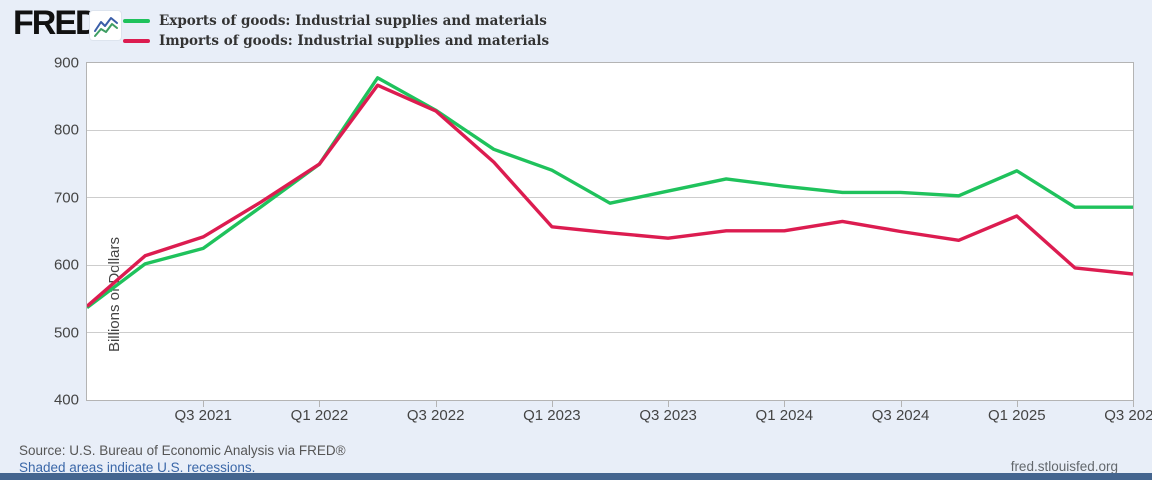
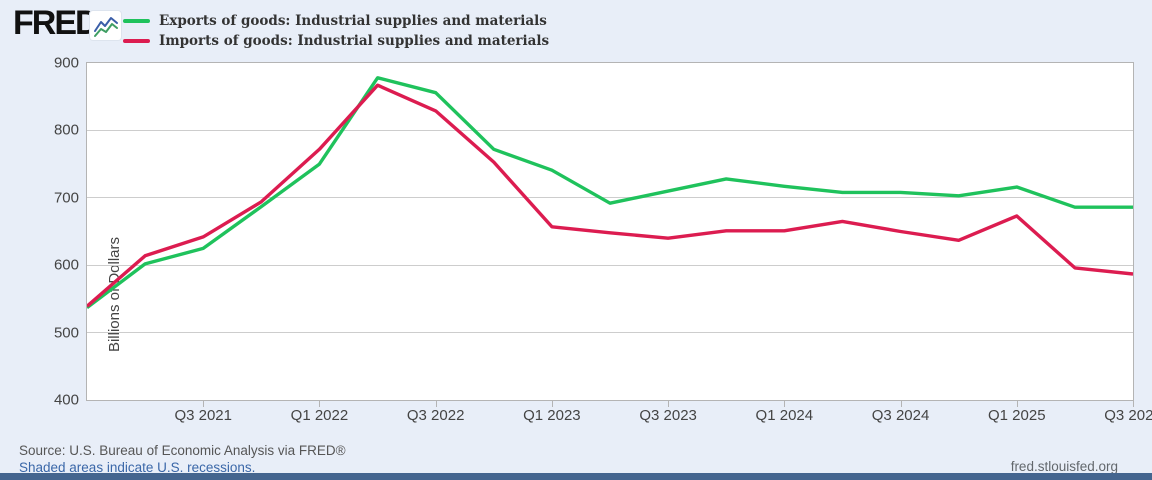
Imports of goods: Industrial supplies and materials/Q1 2022: 750 -> 770
Exports of goods: Industrial supplies and materials/Q3 2022: 830 -> 860
Exports of goods: Industrial supplies and materials/Q1 2025: 740 -> 720
